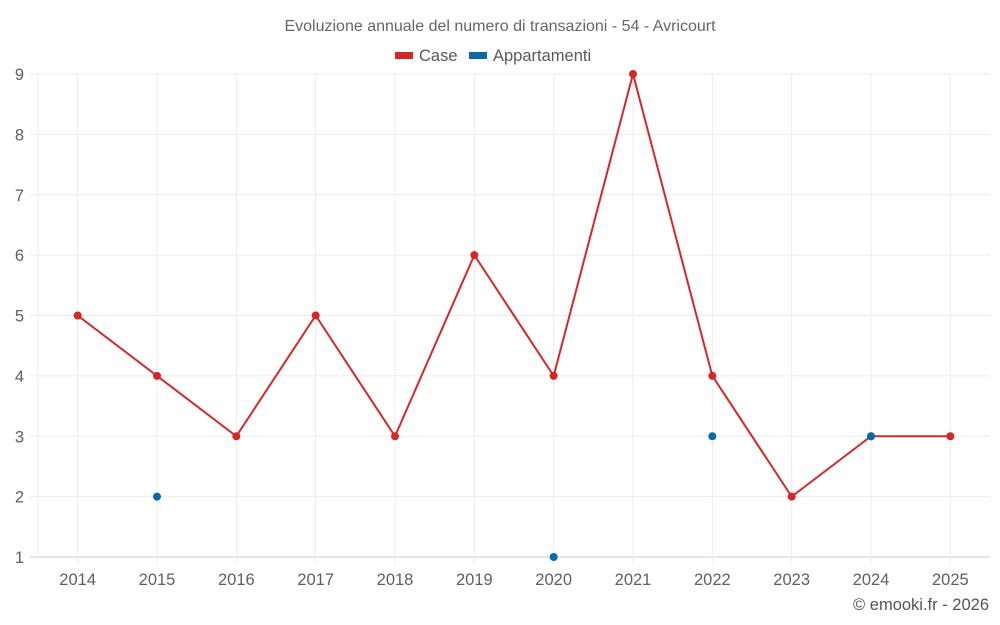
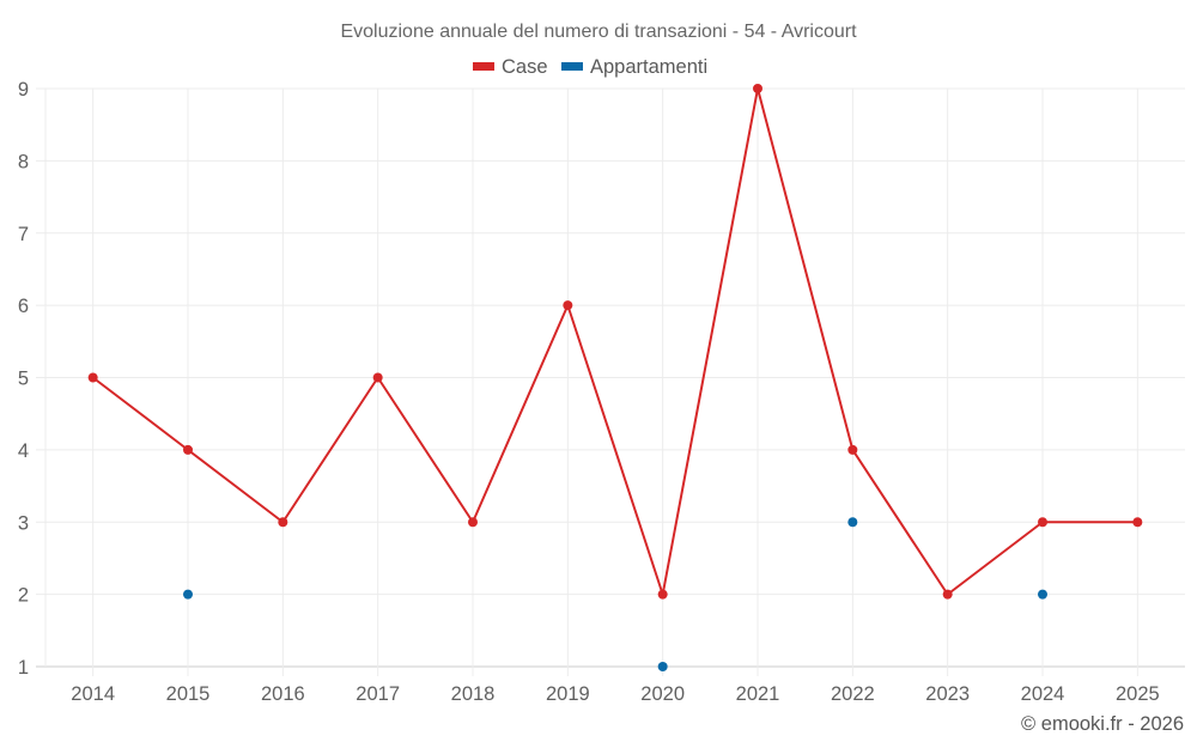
Case/2020: 4 -> 2
Appartamenti/2024: 3 -> 2
